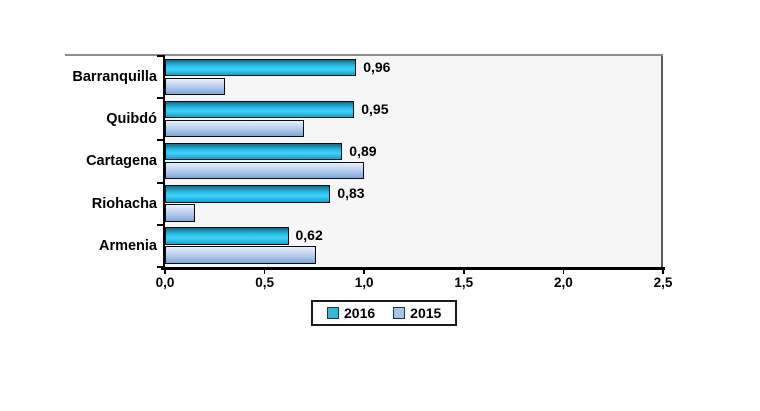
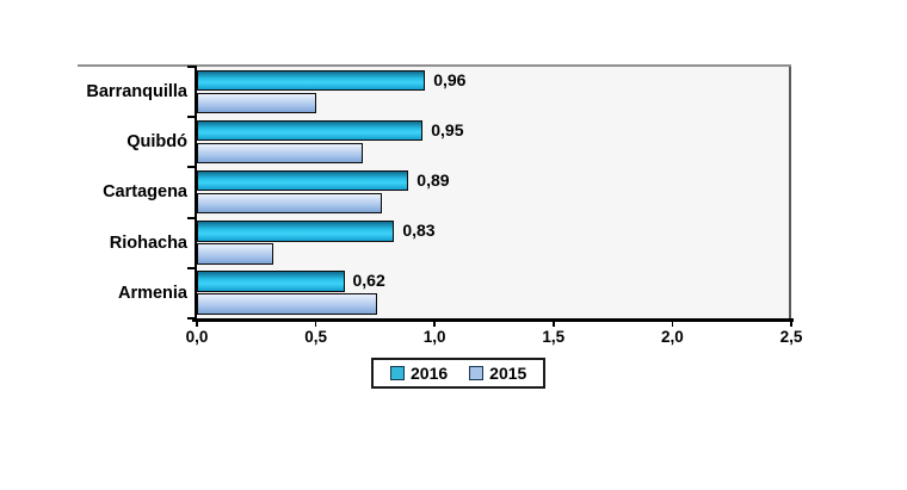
2015/Barranquilla: 0,30 -> 0,50
2015/Cartagena: 1,00 -> 0,78
2015/Riohacha: 0,15 -> 0,32
